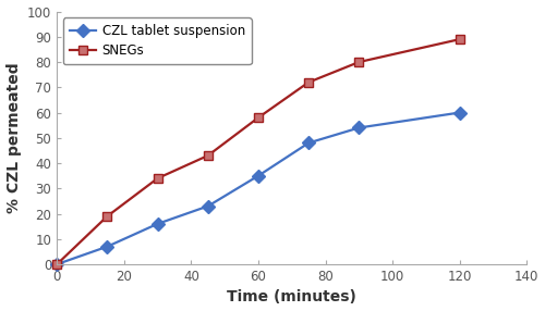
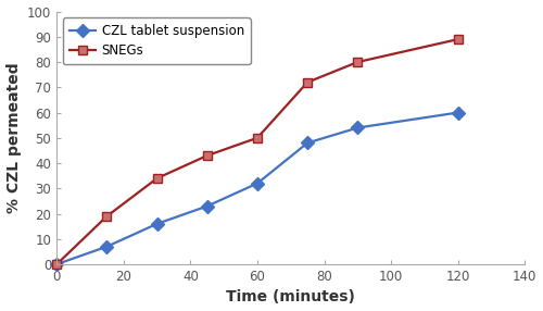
CZL tablet suspension/60: 35 -> 32
SNEGs/60: 58 -> 50
